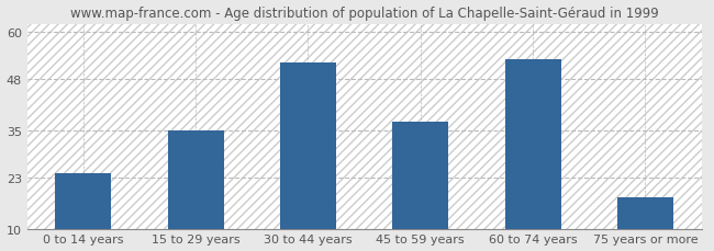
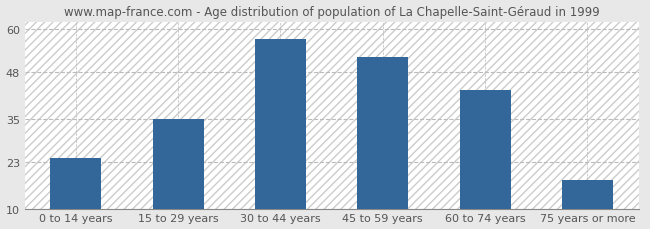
30 to 44 years: 52 -> 57
45 to 59 years: 37 -> 52
60 to 74 years: 53 -> 43
